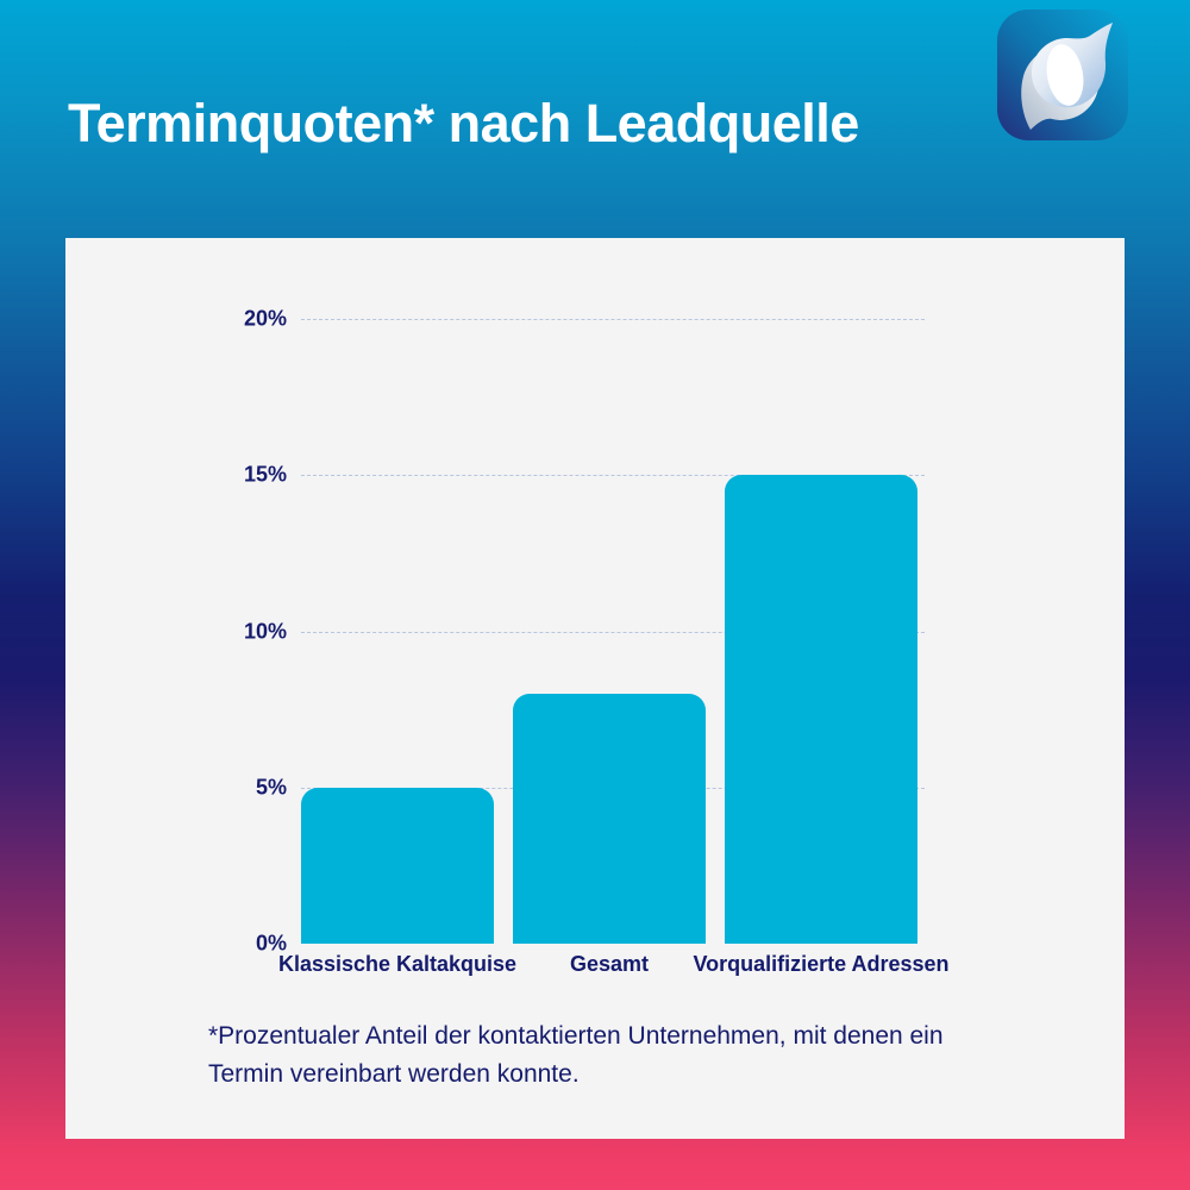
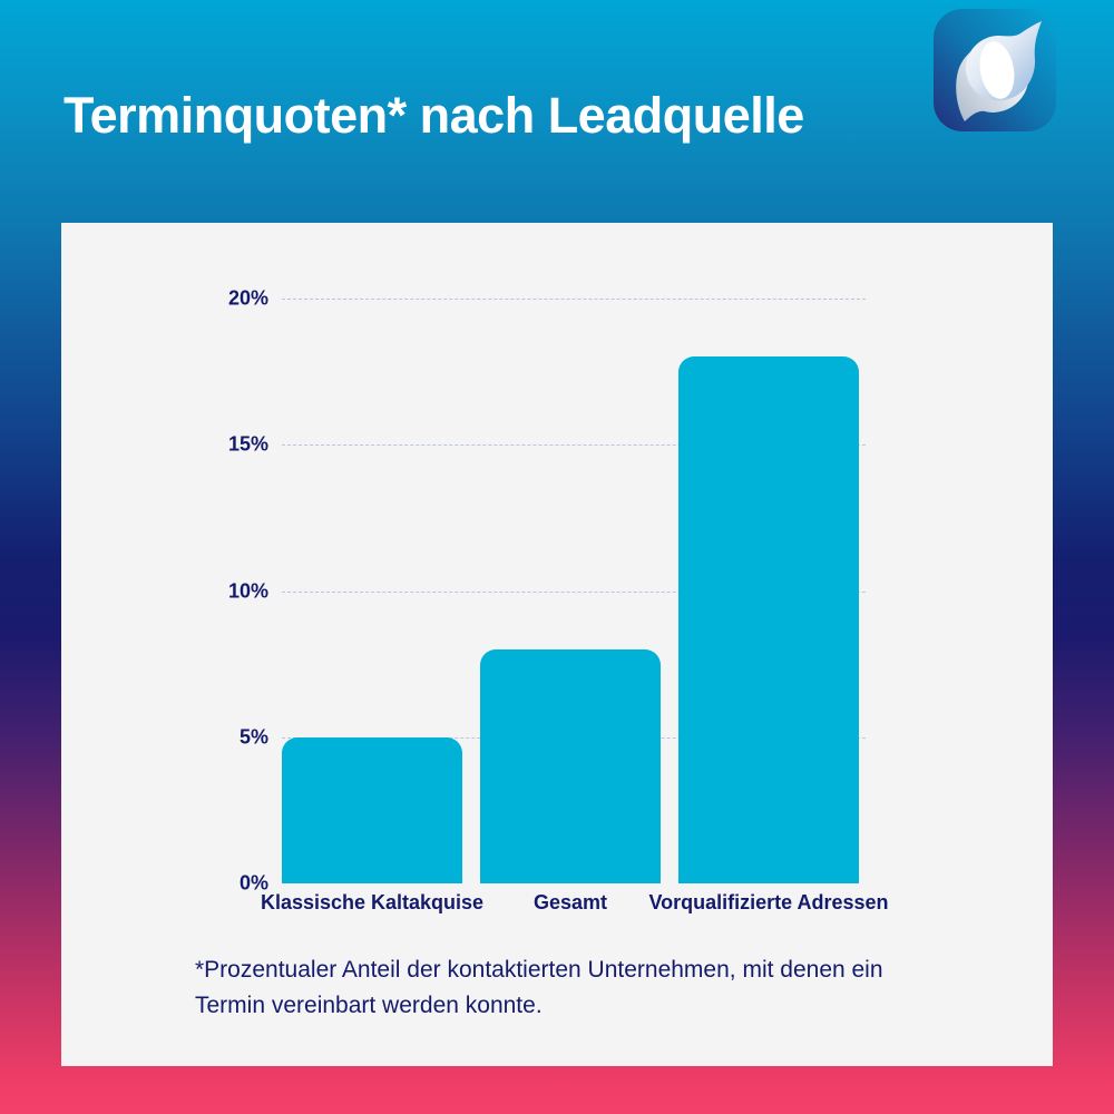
Vorqualifizierte Adressen: 15% -> 18%
